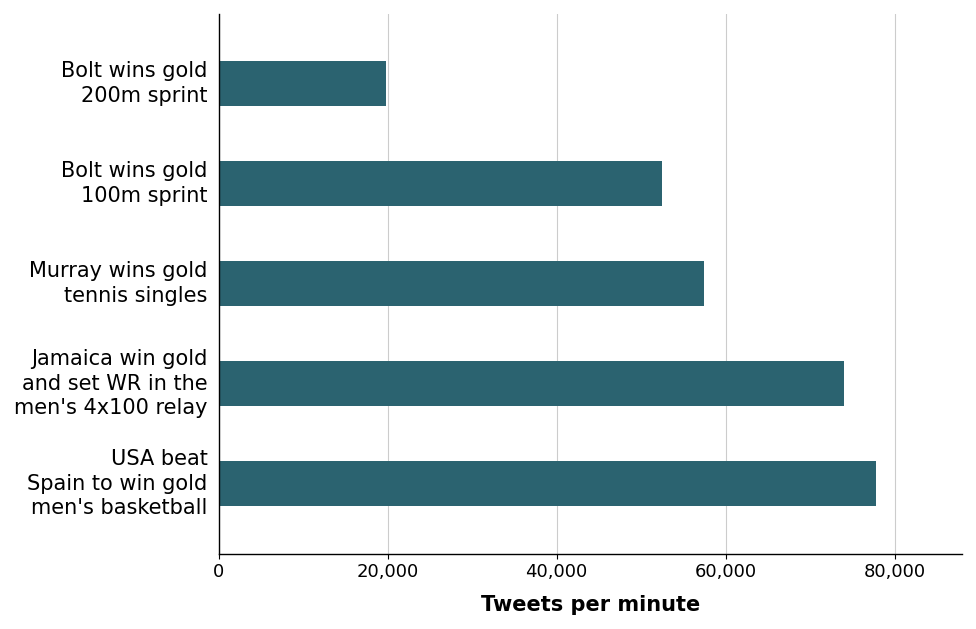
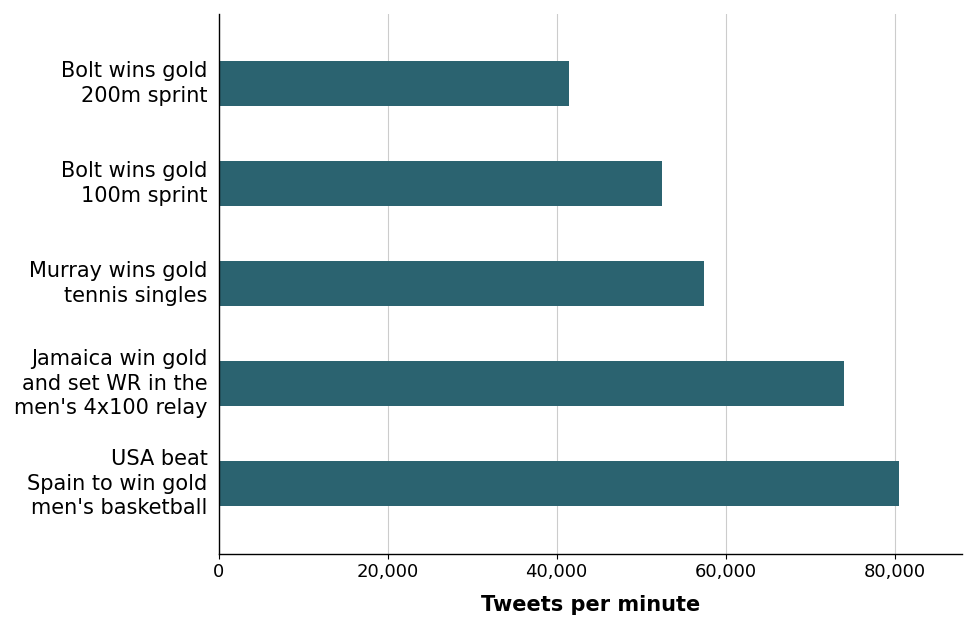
Bolt wins gold 200m sprint: 19,800 -> 41,500
USA beat Spain to win gold men's basketball: 77,800 -> 80,500
